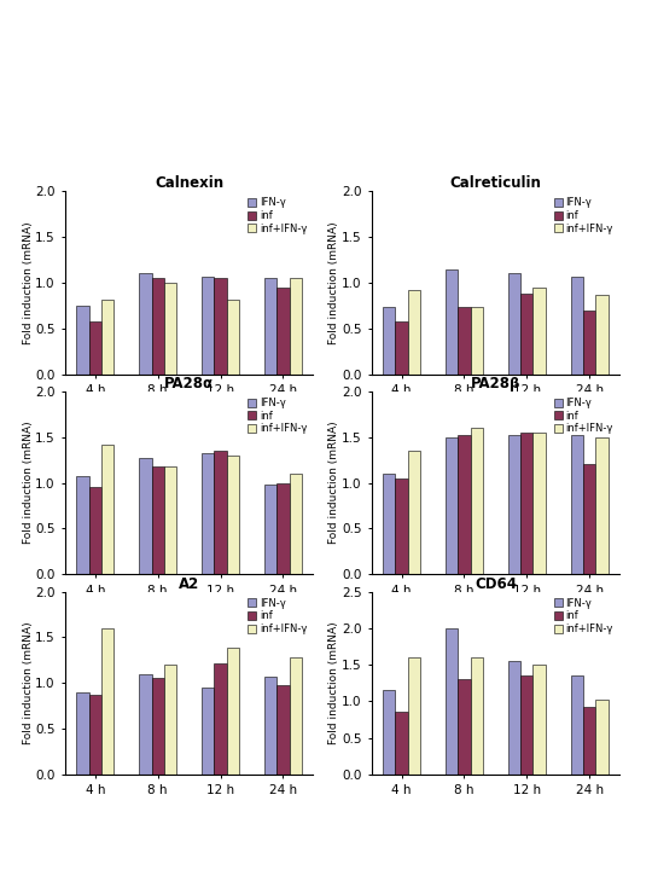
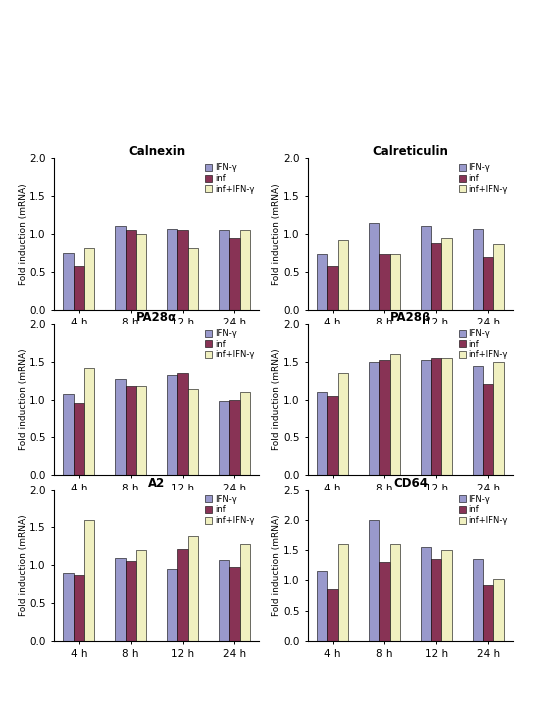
PA28α/inf+IFN-γ/12 h: 1.30 -> 1.14
PA28β/IFN-γ/24 h: 1.52 -> 1.44
